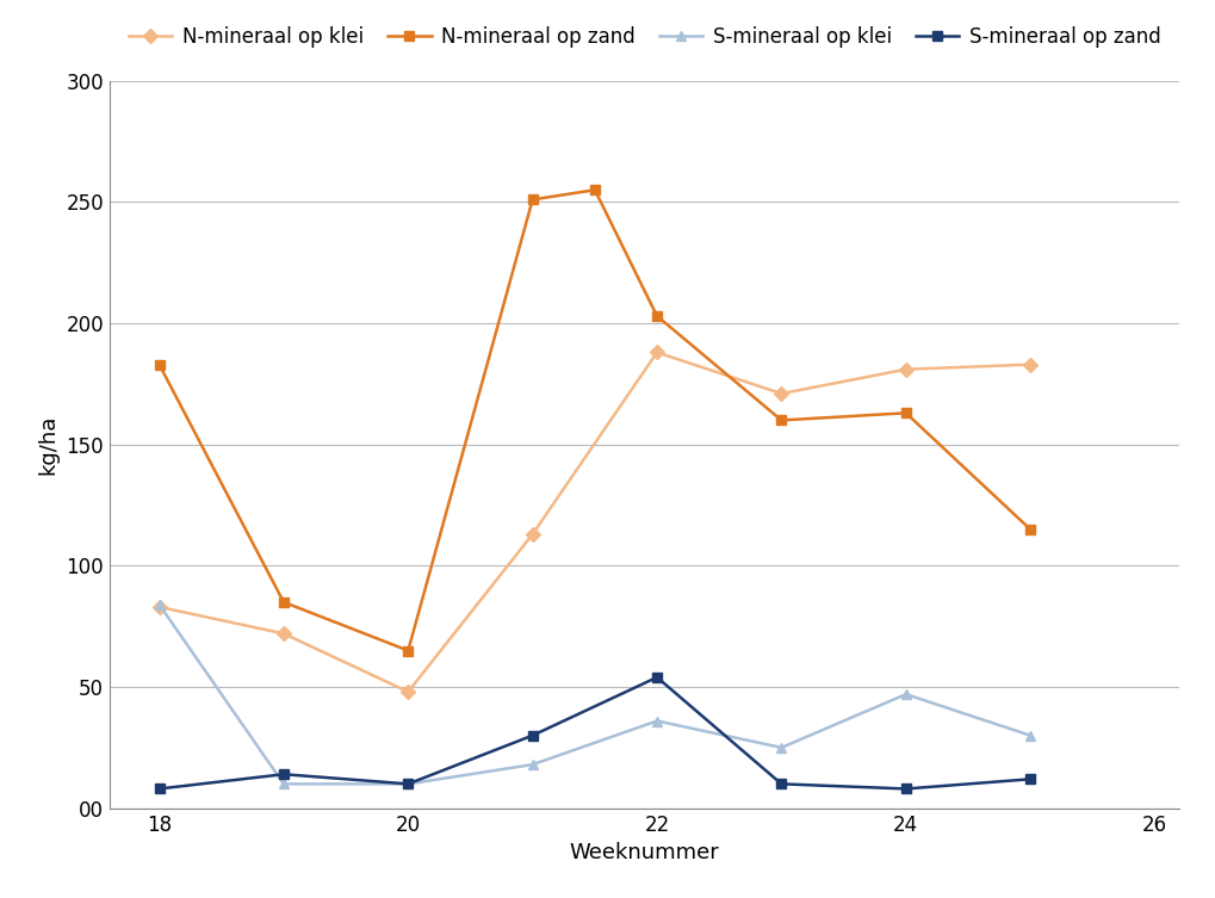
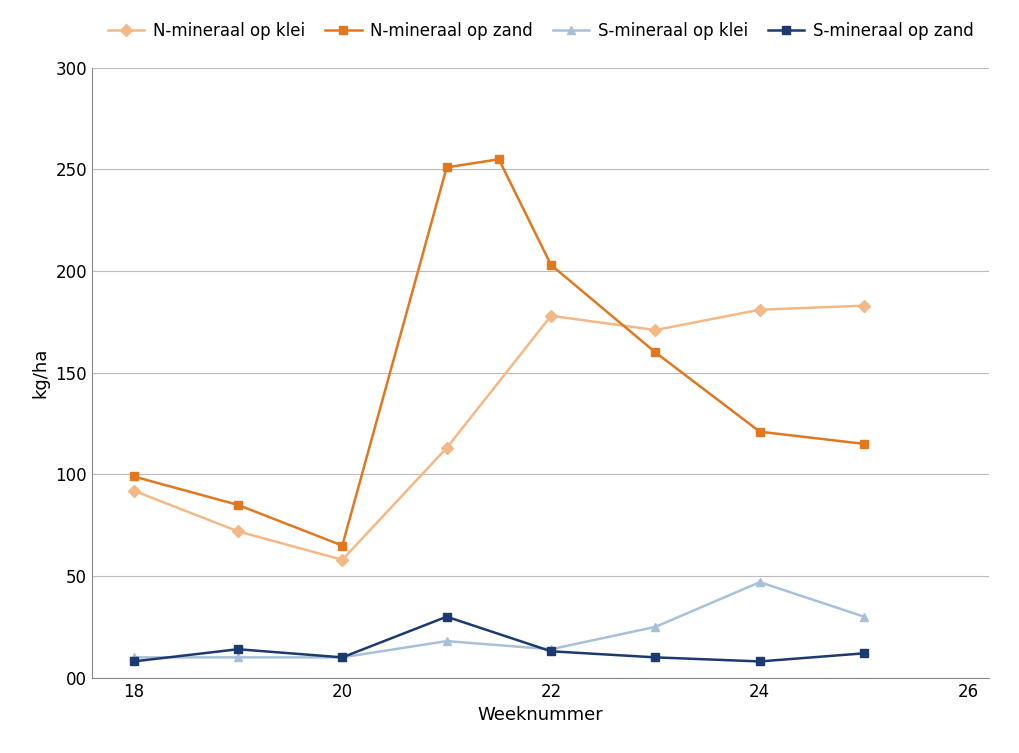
N-mineraal op klei/18: 83 -> 92
N-mineraal op zand/18: 183 -> 99
S-mineraal op klei/18: 84 -> 10
N-mineraal op klei/20: 48 -> 58
N-mineraal op klei/22: 188 -> 178
S-mineraal op klei/22: 36 -> 14
S-mineraal op zand/22: 54 -> 13
N-mineraal op zand/24: 163 -> 121
